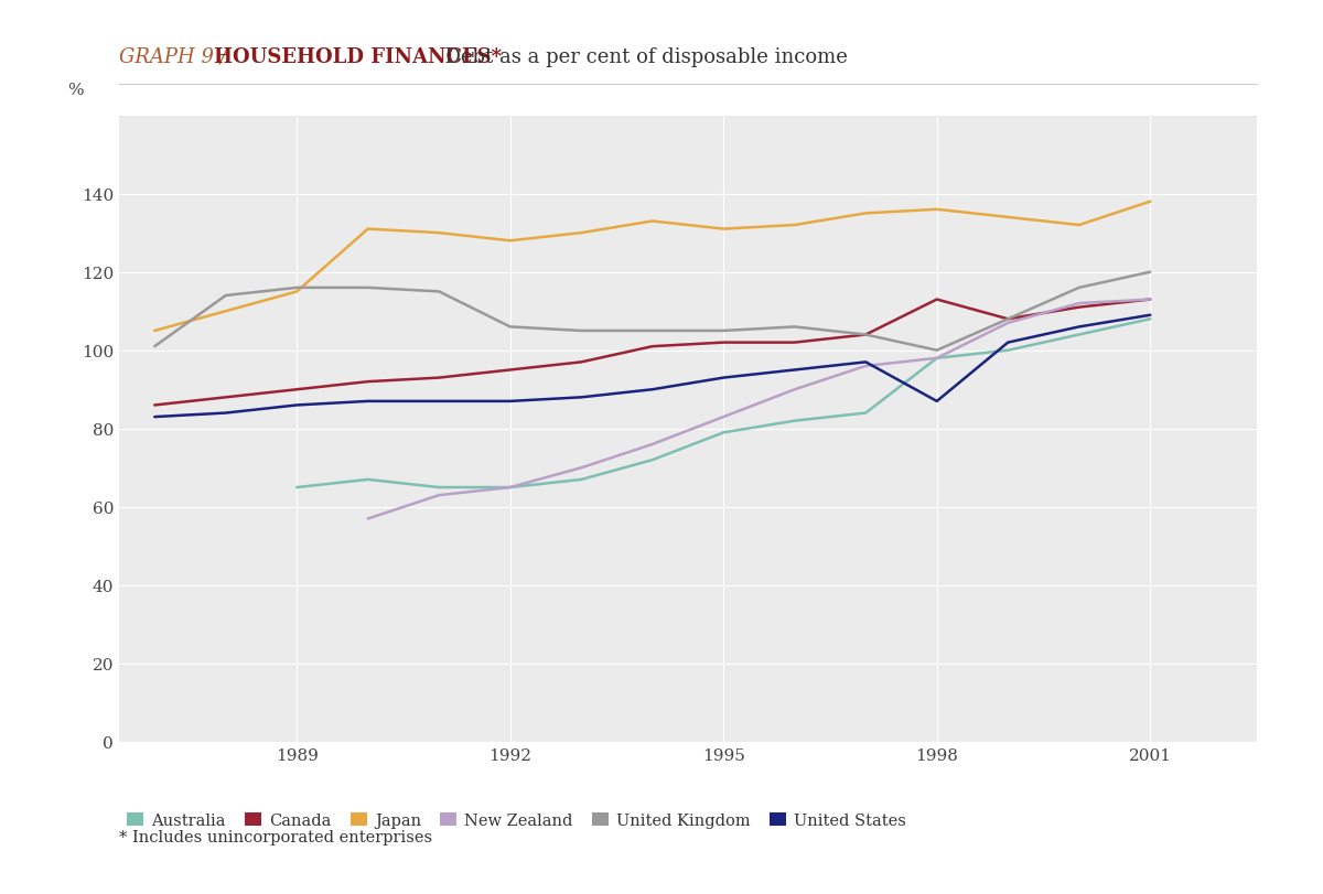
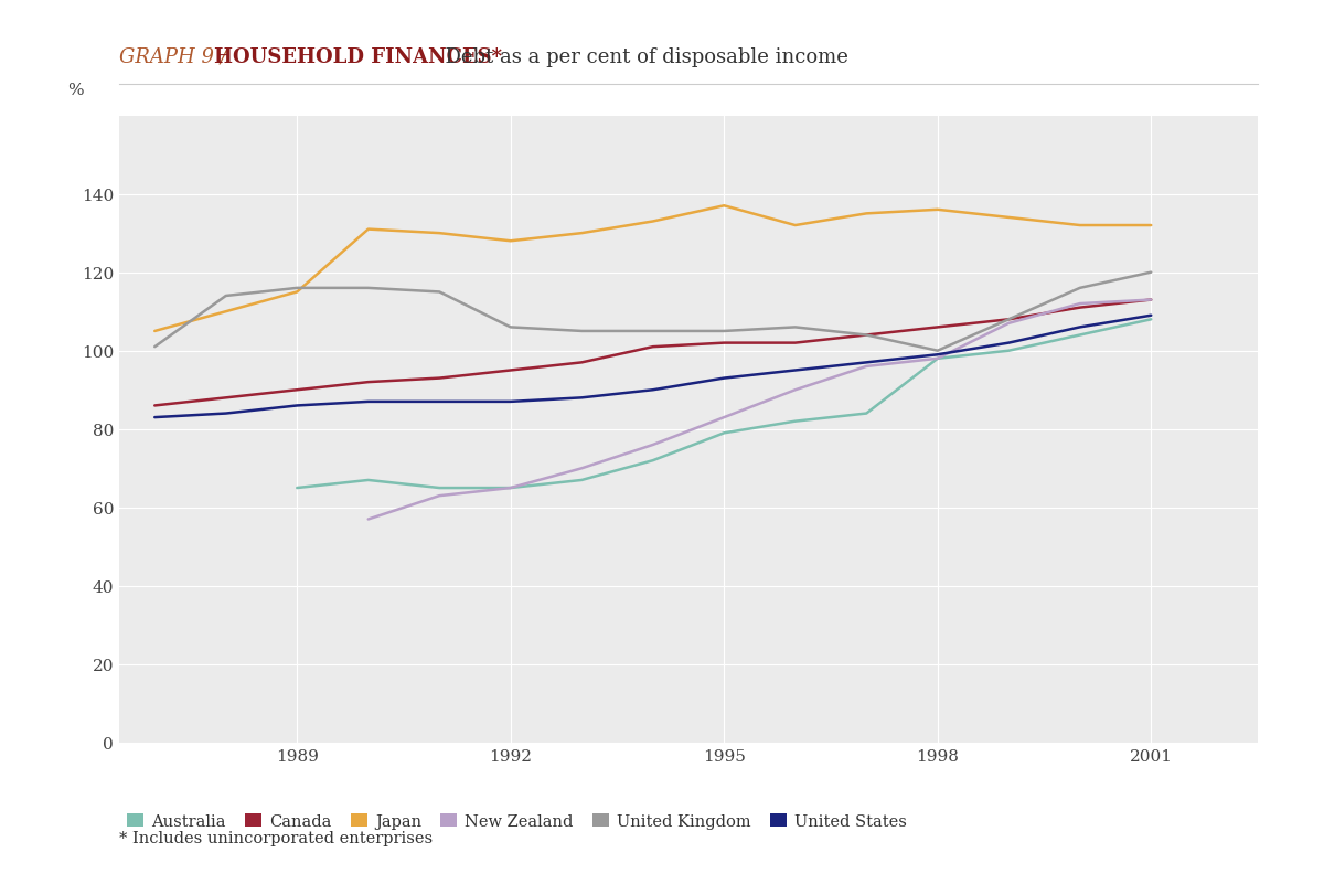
Japan/1995: 131 -> 137
Canada/1998: 113 -> 106
United States/1998: 87 -> 99
Japan/2001: 138 -> 132
